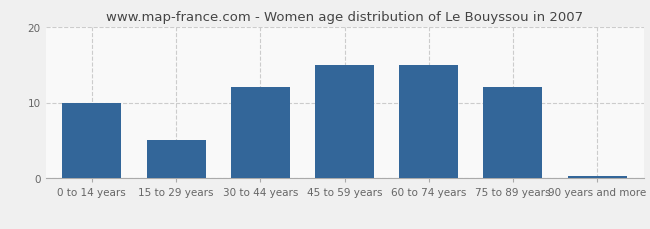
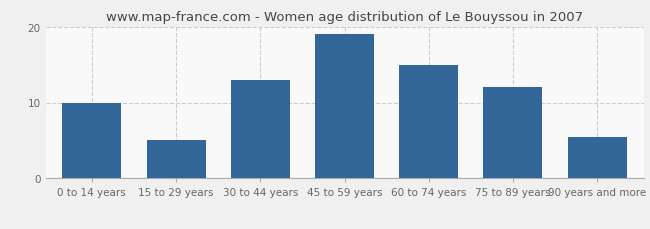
30 to 44 years: 12.0 -> 13.0
45 to 59 years: 15.0 -> 19.0
90 years and more: 0.3 -> 5.4
